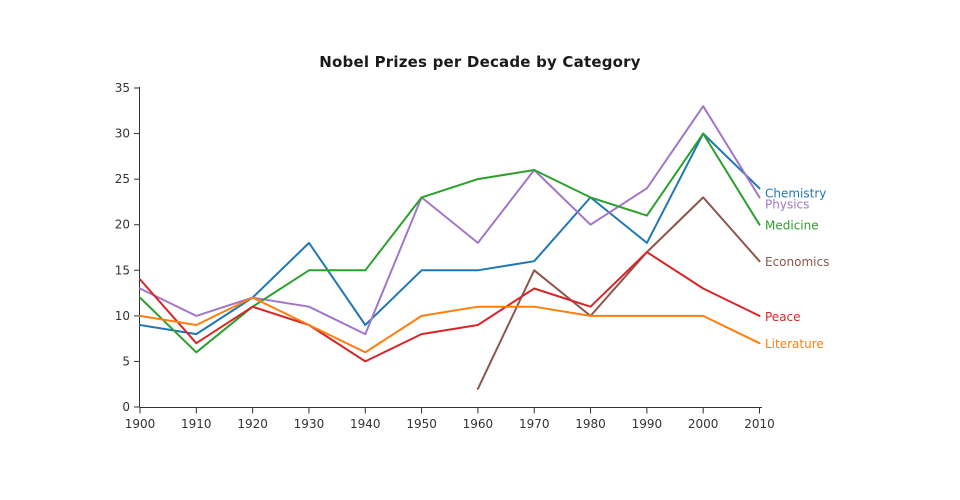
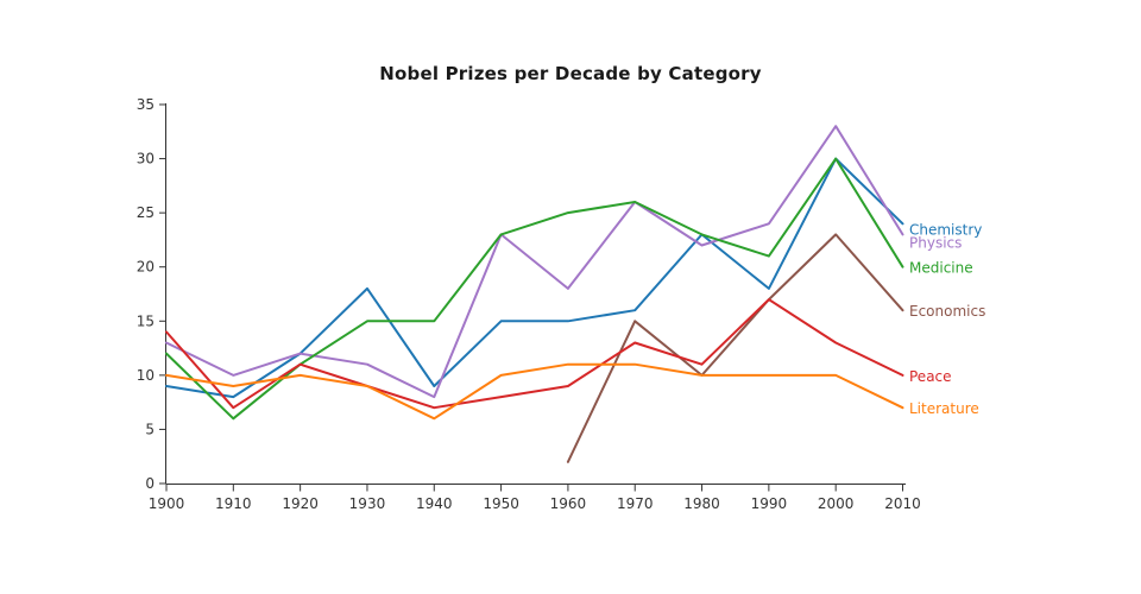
Literature/1920: 12 -> 10
Peace/1940: 5 -> 7
Physics/1980: 20 -> 22
